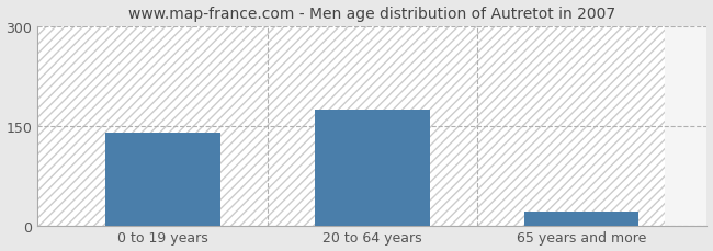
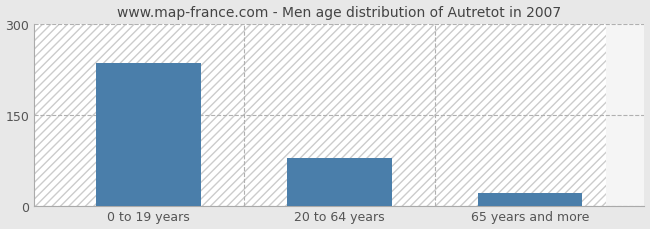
0 to 19 years: 140 -> 236
20 to 64 years: 175 -> 78
